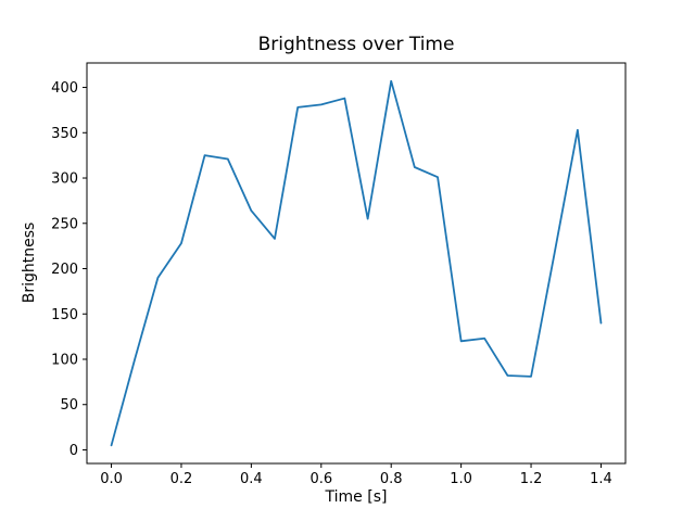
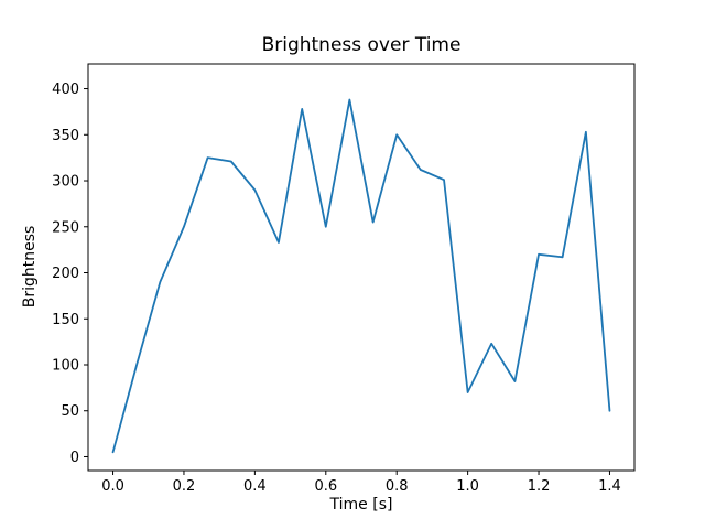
0.2: 230 -> 250
0.4: 260 -> 290
0.6: 380 -> 250
0.8: 410 -> 350
1.0: 120 -> 70
1.2: 80 -> 220
1.4: 140 -> 50
